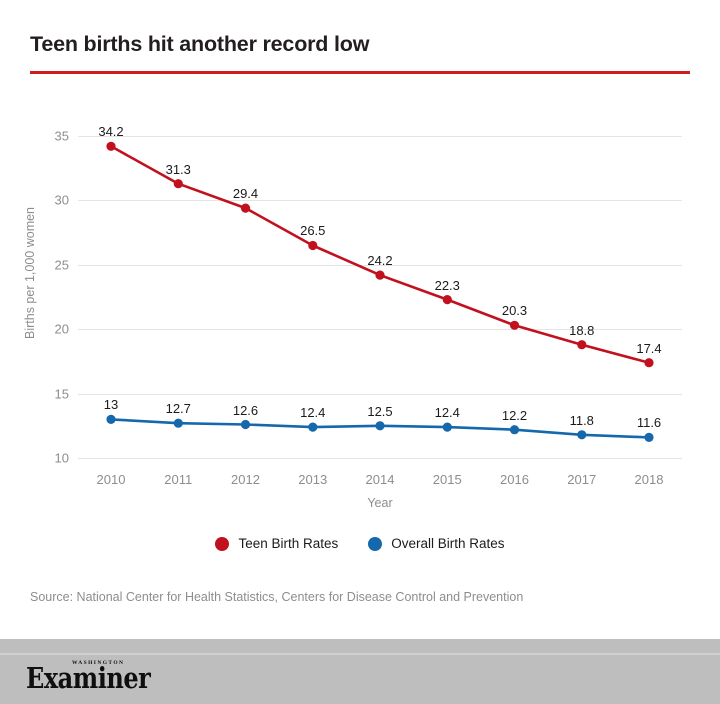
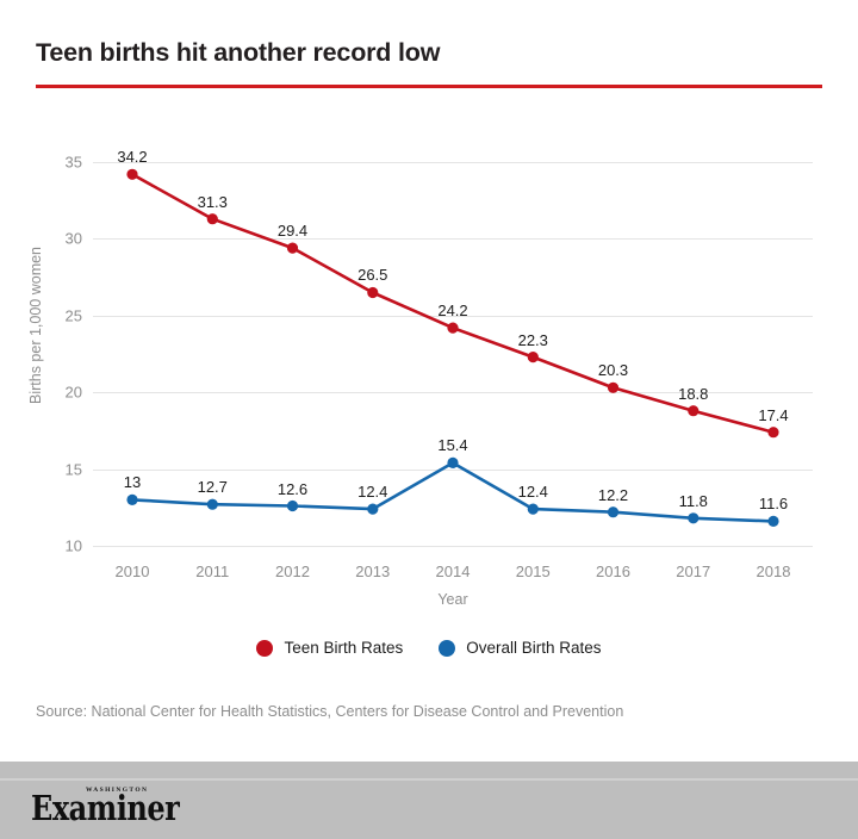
Overall Birth Rates/2014: 12.5 -> 15.4
